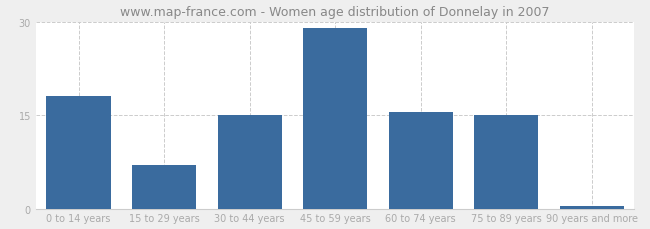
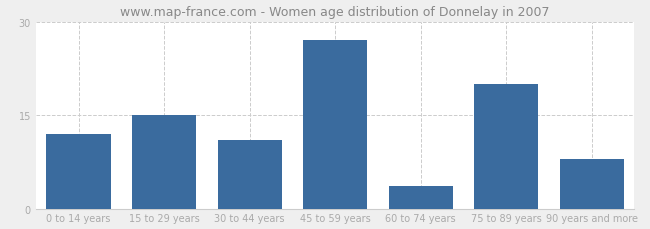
0 to 14 years: 18.0 -> 12.0
15 to 29 years: 7.0 -> 15.0
30 to 44 years: 15.0 -> 11.0
45 to 59 years: 29.0 -> 27.0
60 to 74 years: 15.5 -> 3.6
75 to 89 years: 15.0 -> 20.0
90 years and more: 0.4 -> 8.0
